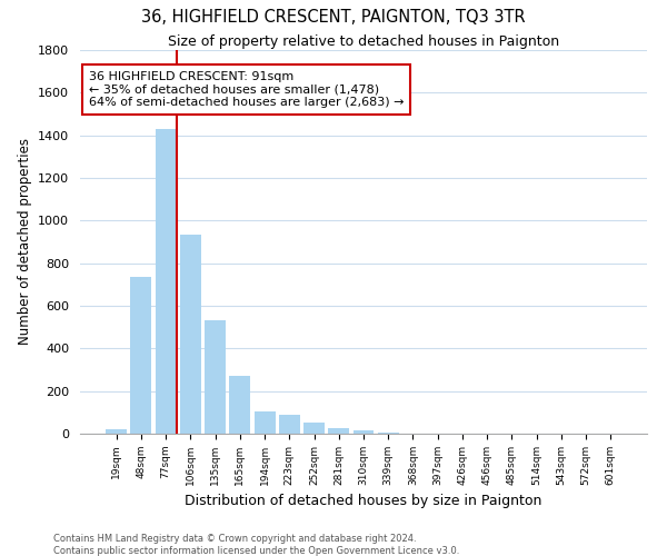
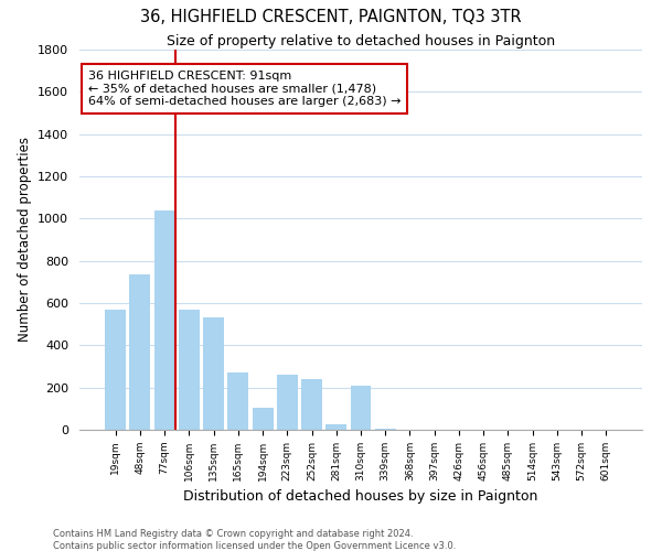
19sqm: 20 -> 570
77sqm: 1430 -> 1040
106sqm: 940 -> 570
223sqm: 90 -> 260
252sqm: 50 -> 240
310sqm: 20 -> 210
